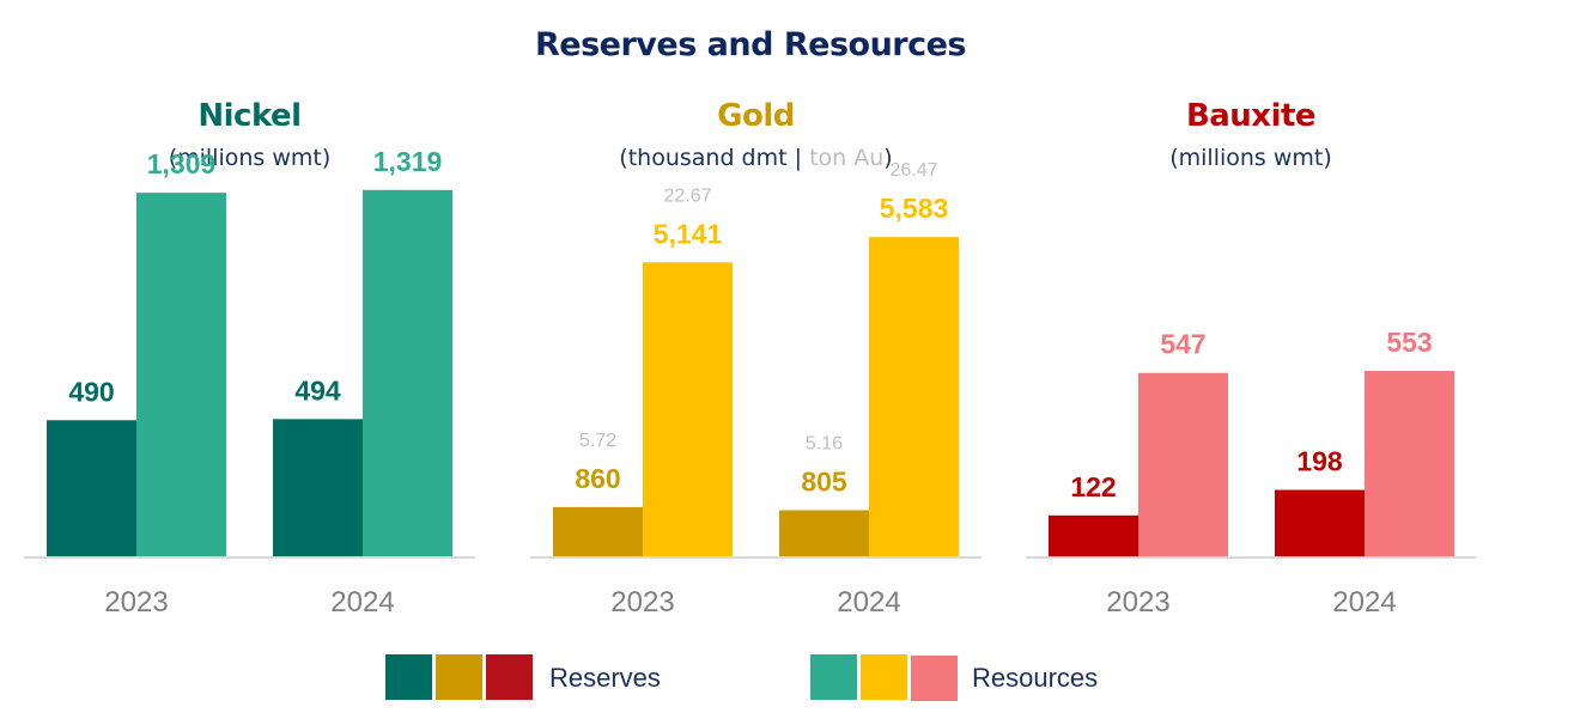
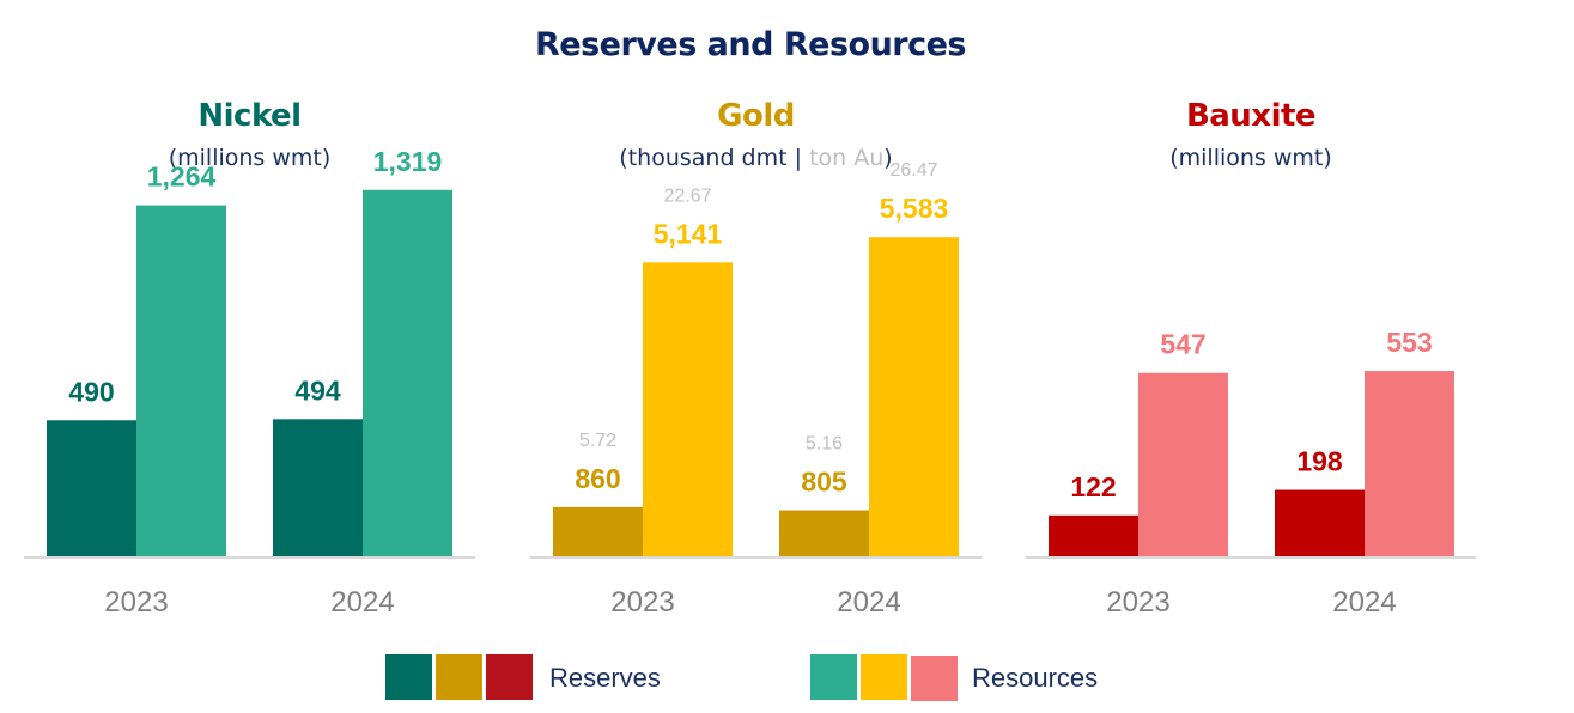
Nickel/Resources/2023: 1,309 -> 1,264
